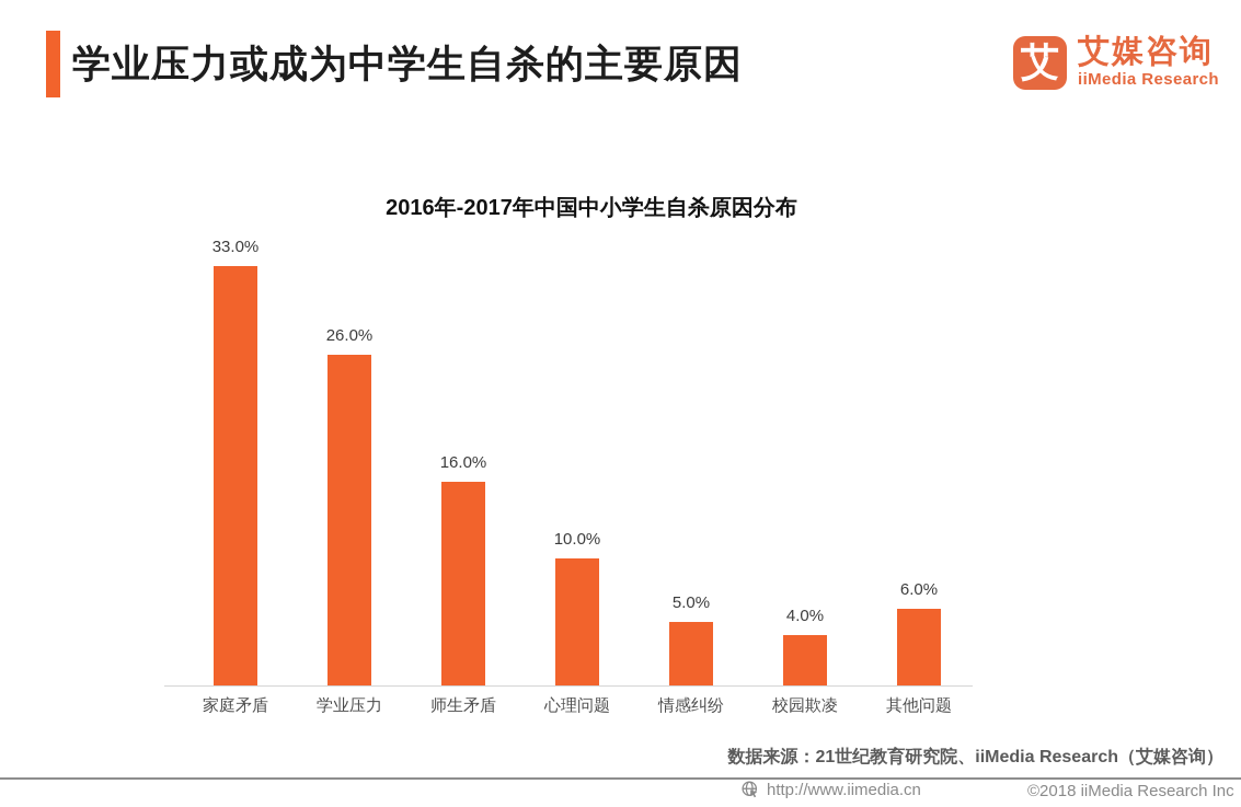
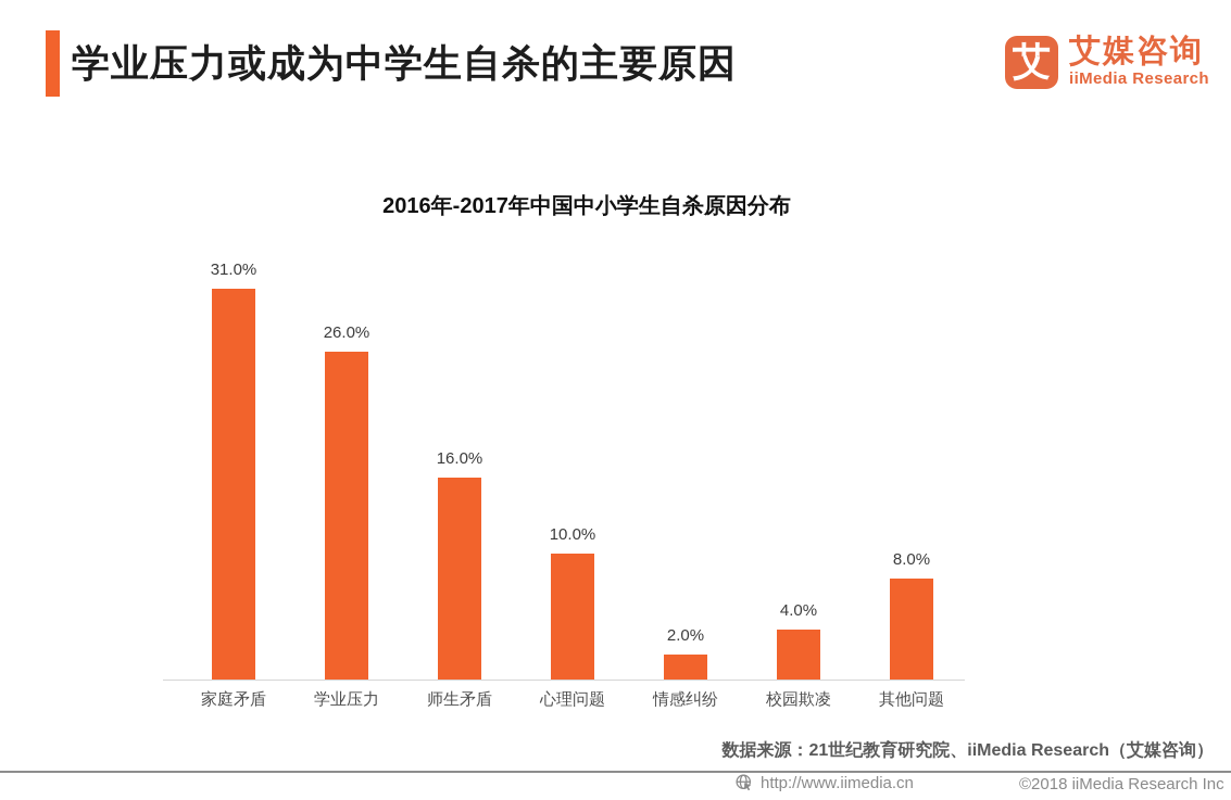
家庭矛盾: 33.0% -> 31.0%
情感纠纷: 5.0% -> 2.0%
其他问题: 6.0% -> 8.0%
